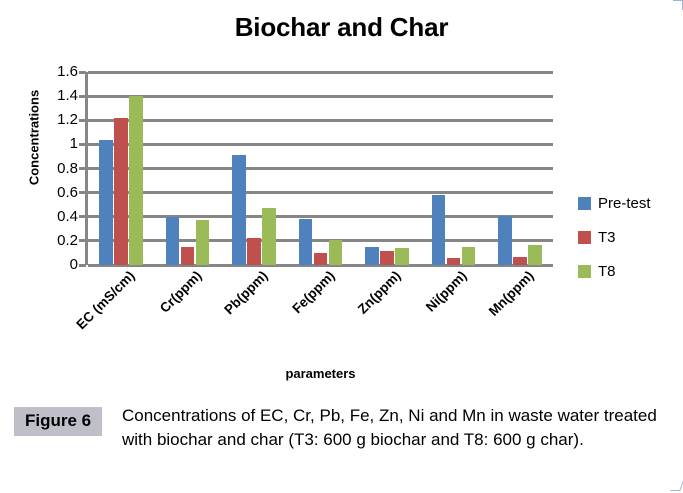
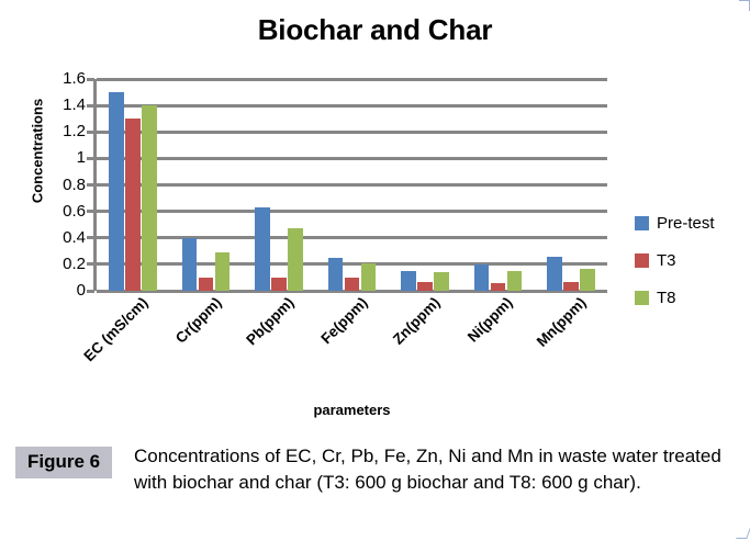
Pre-test/EC (mS/cm): 1.04 -> 1.50
T3/EC (mS/cm): 1.22 -> 1.30
T3/Cr(ppm): 0.15 -> 0.10
T8/Cr(ppm): 0.37 -> 0.29
Pre-test/Pb(ppm): 0.91 -> 0.63
T3/Pb(ppm): 0.22 -> 0.10
Pre-test/Fe(ppm): 0.38 -> 0.25
T3/Zn(ppm): 0.12 -> 0.07
Pre-test/Ni(ppm): 0.58 -> 0.20
Pre-test/Mn(ppm): 0.41 -> 0.26
